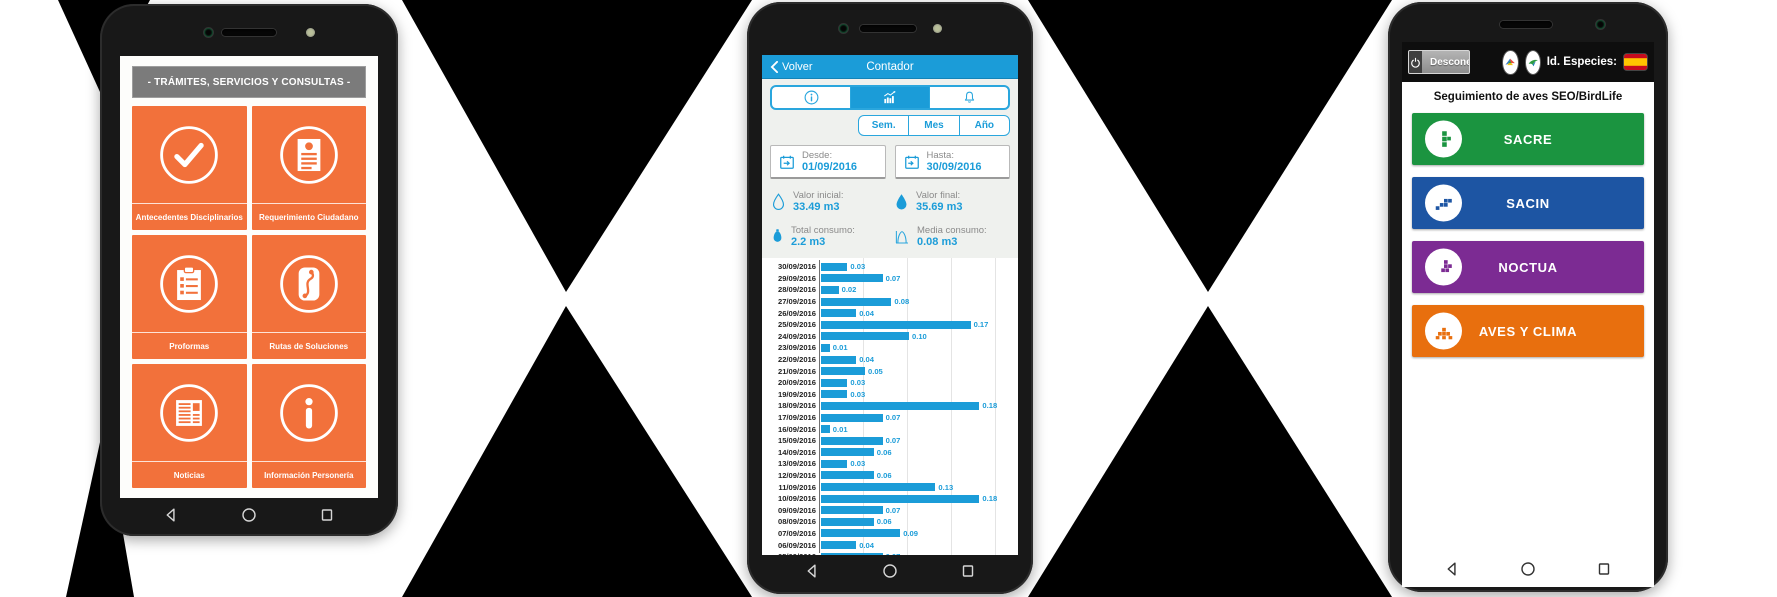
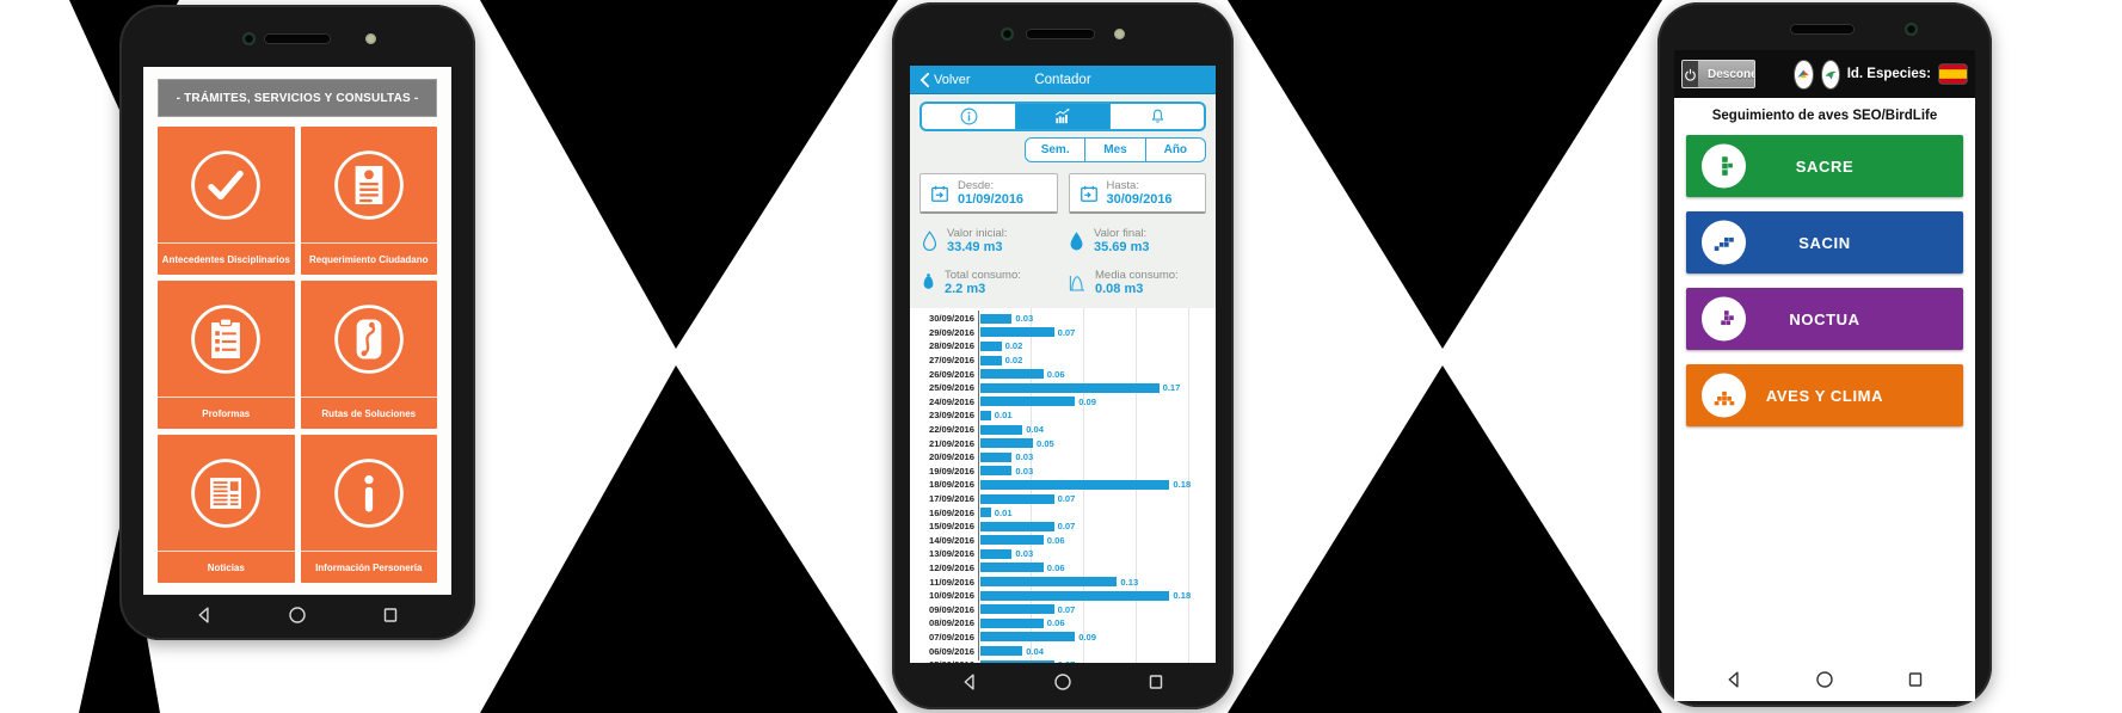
27/09/2016: 0.08 -> 0.02
26/09/2016: 0.04 -> 0.06
24/09/2016: 0.10 -> 0.09
